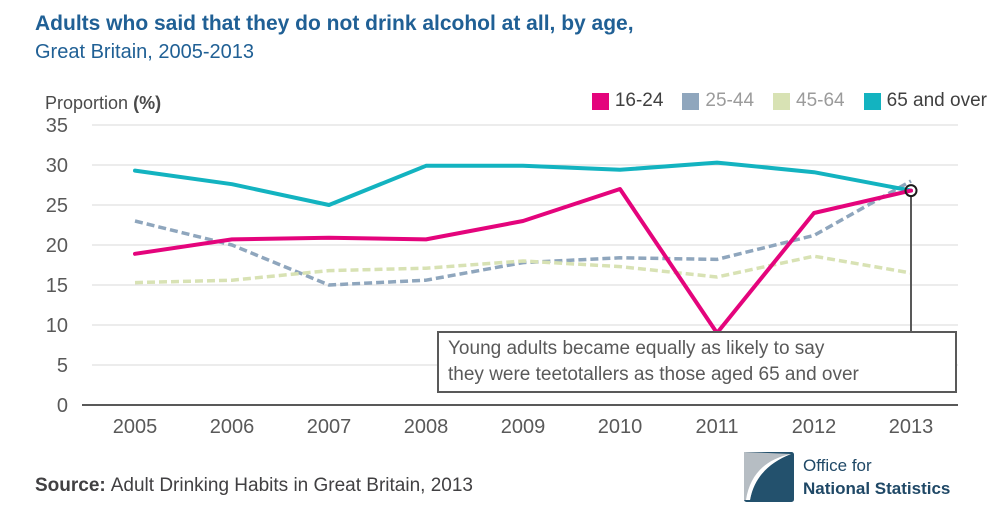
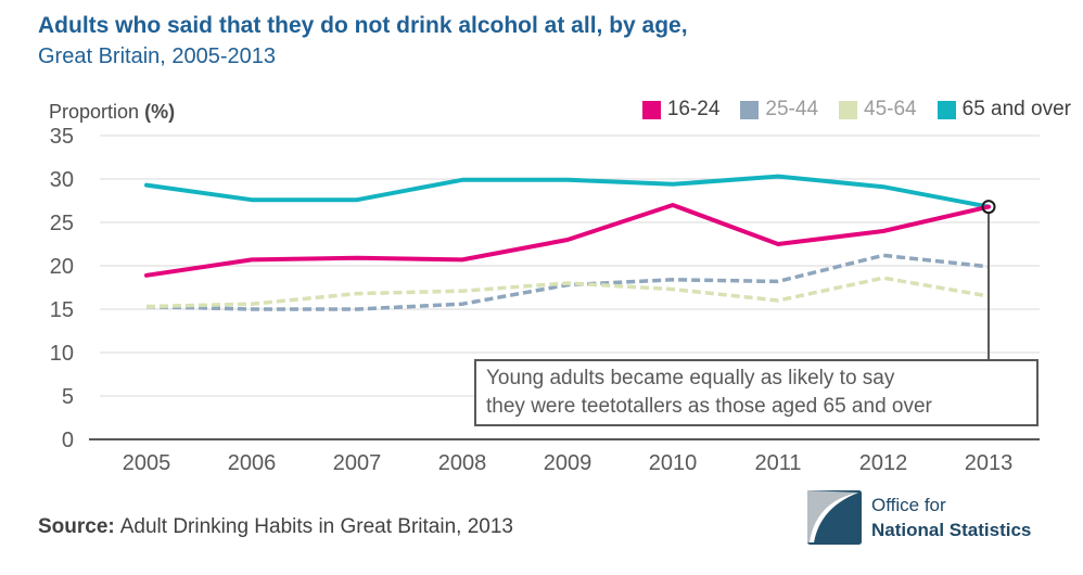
25-44/2005: 23 -> 15
25-44/2006: 20 -> 15
65 and over/2007: 25 -> 28
16-24/2011: 9 -> 22
25-44/2013: 28 -> 20
